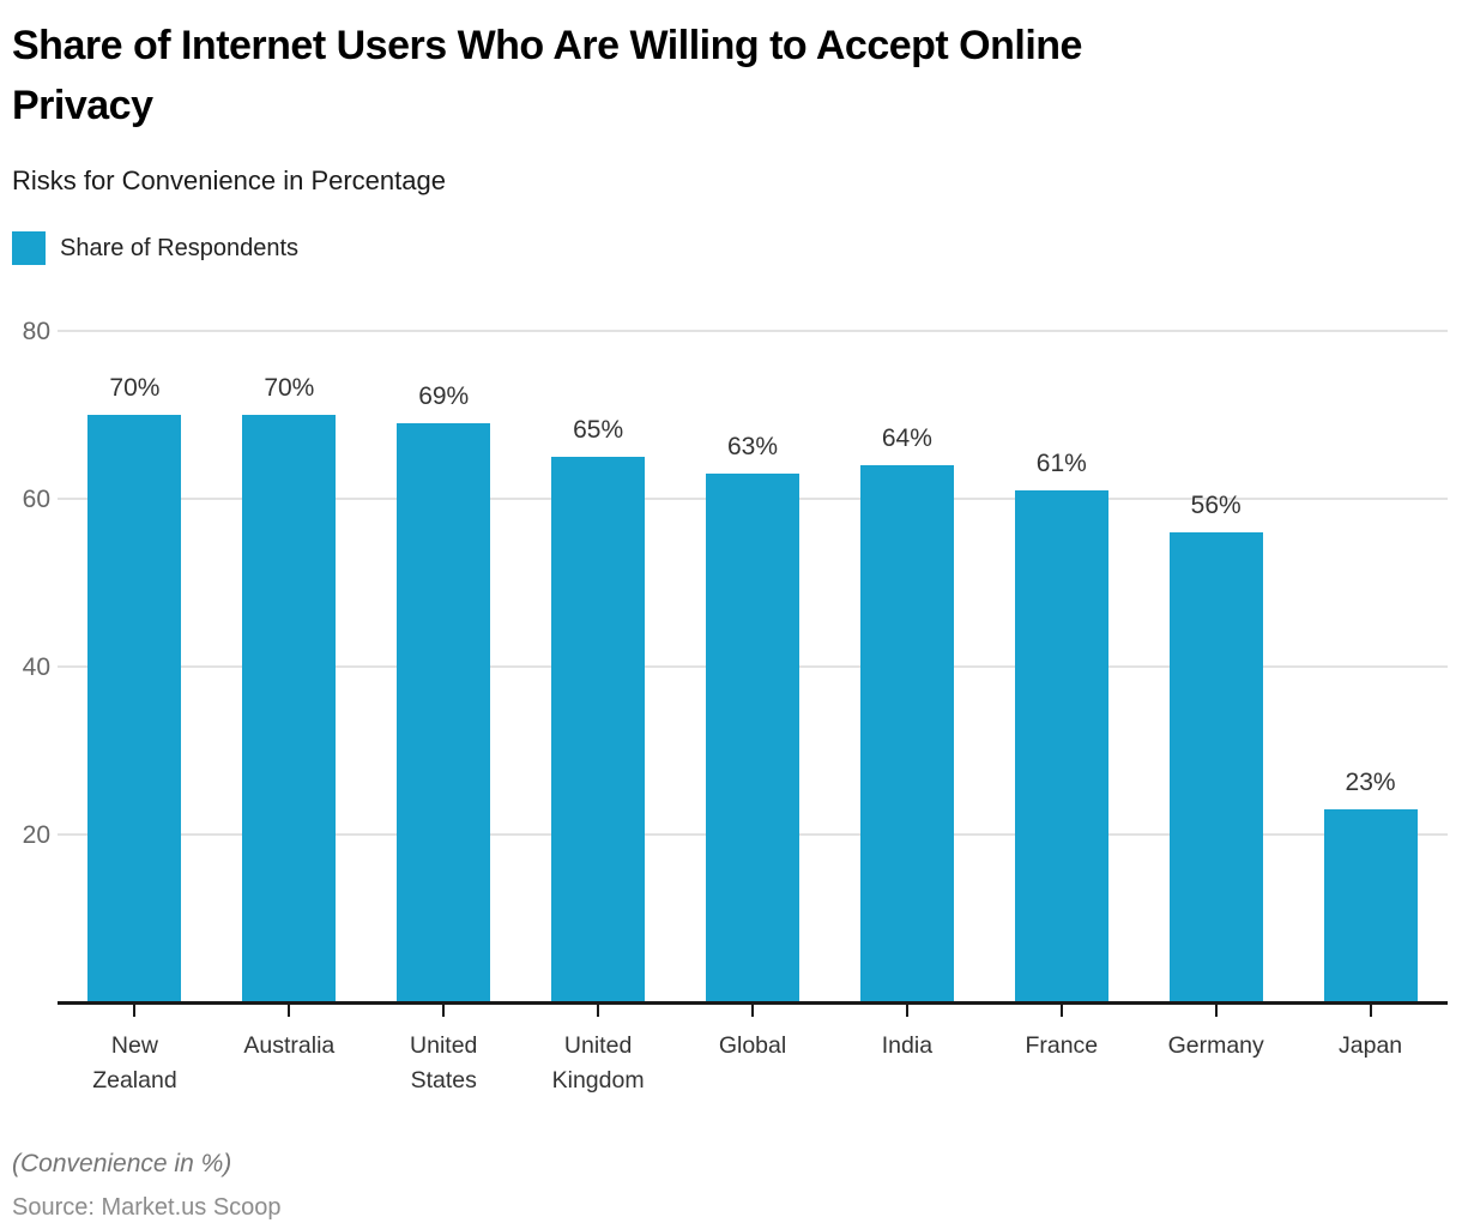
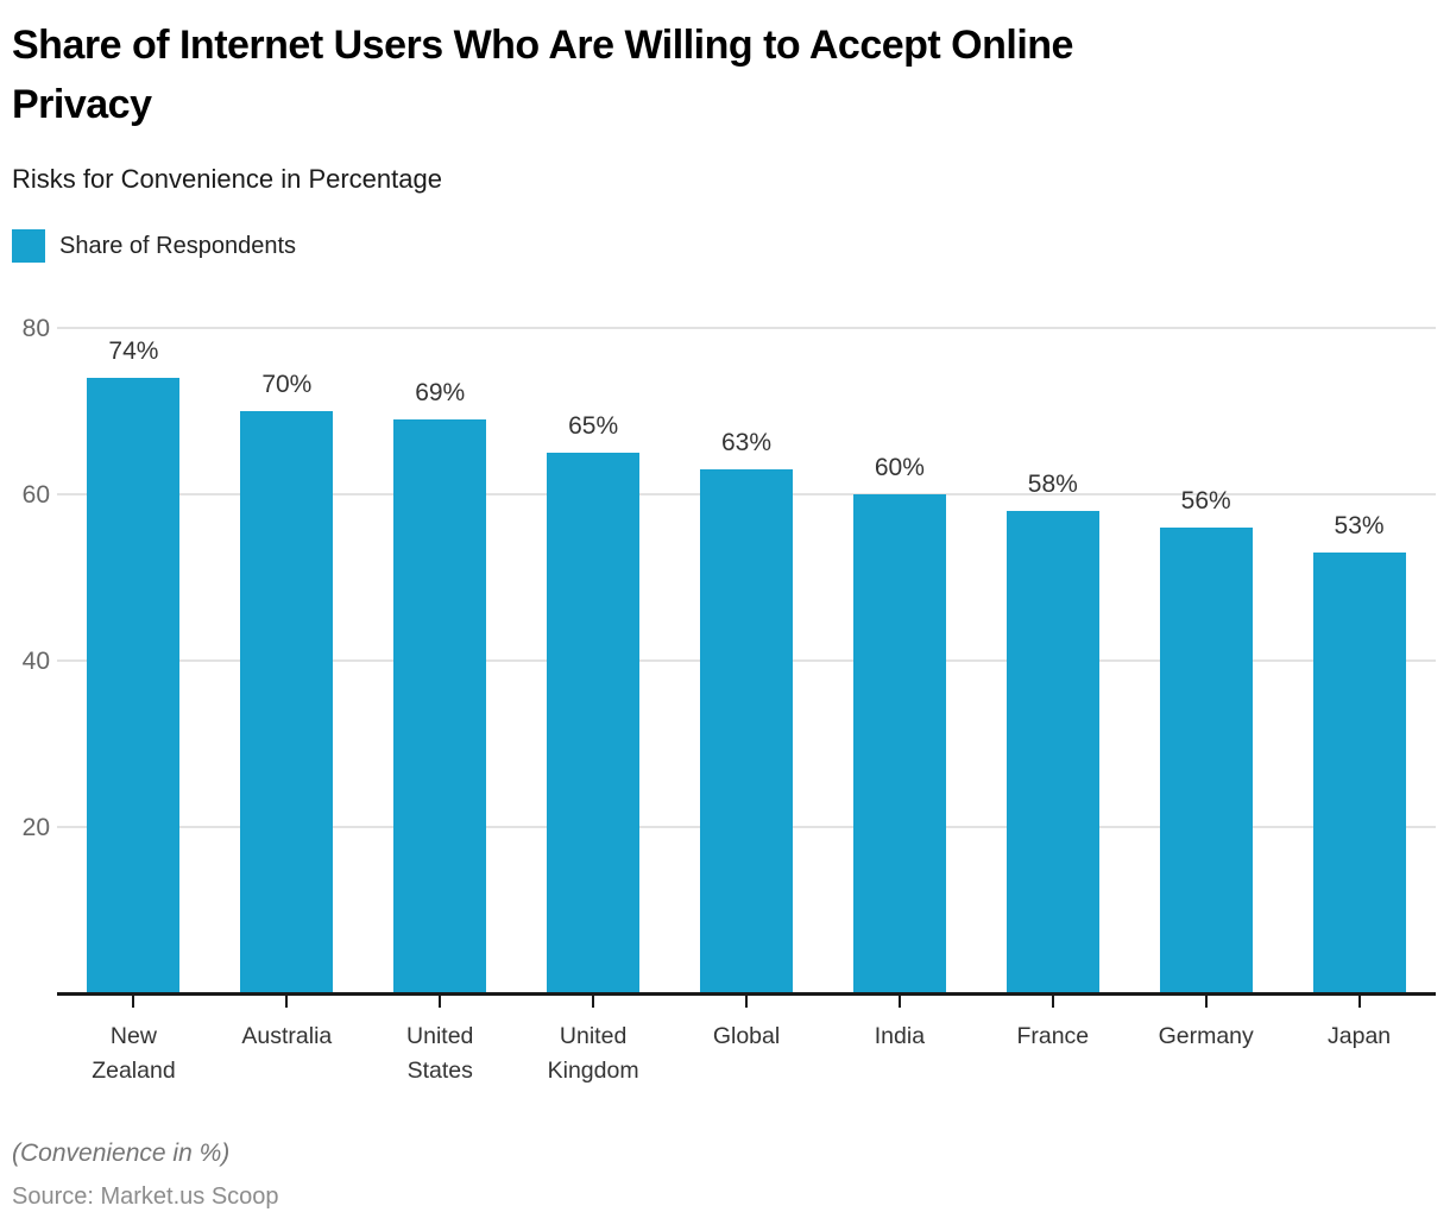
New Zealand: 70% -> 74%
India: 64% -> 60%
France: 61% -> 58%
Japan: 23% -> 53%
